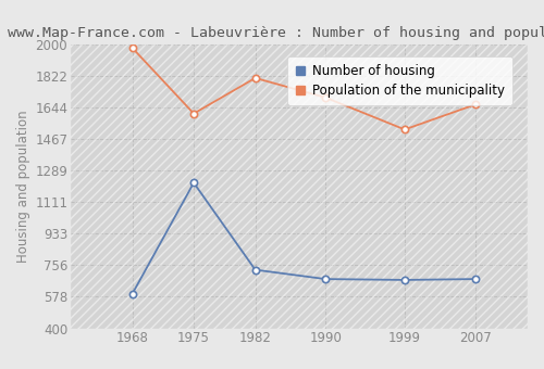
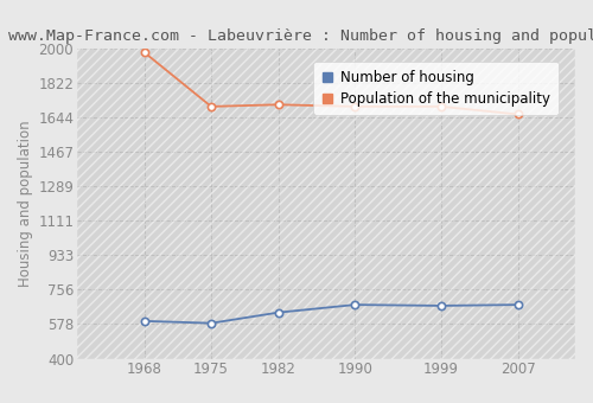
Number of housing/1975: 1220 -> 580
Population of the municipality/1975: 1610 -> 1700
Number of housing/1982: 730 -> 640
Population of the municipality/1982: 1810 -> 1710
Population of the municipality/1999: 1520 -> 1700
